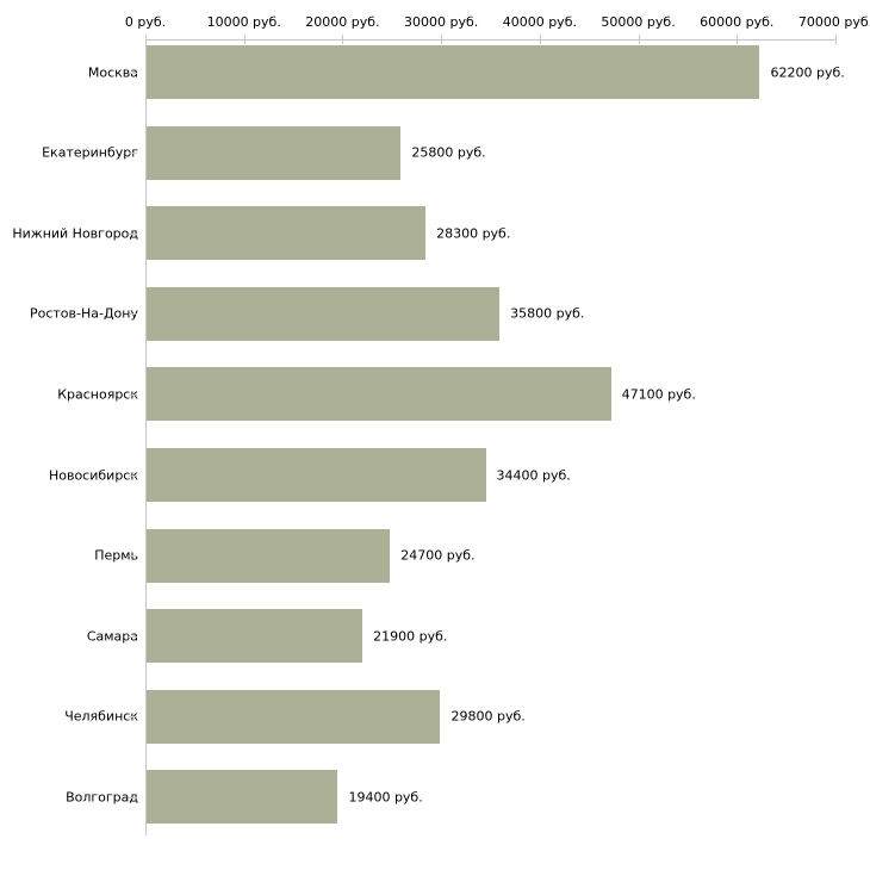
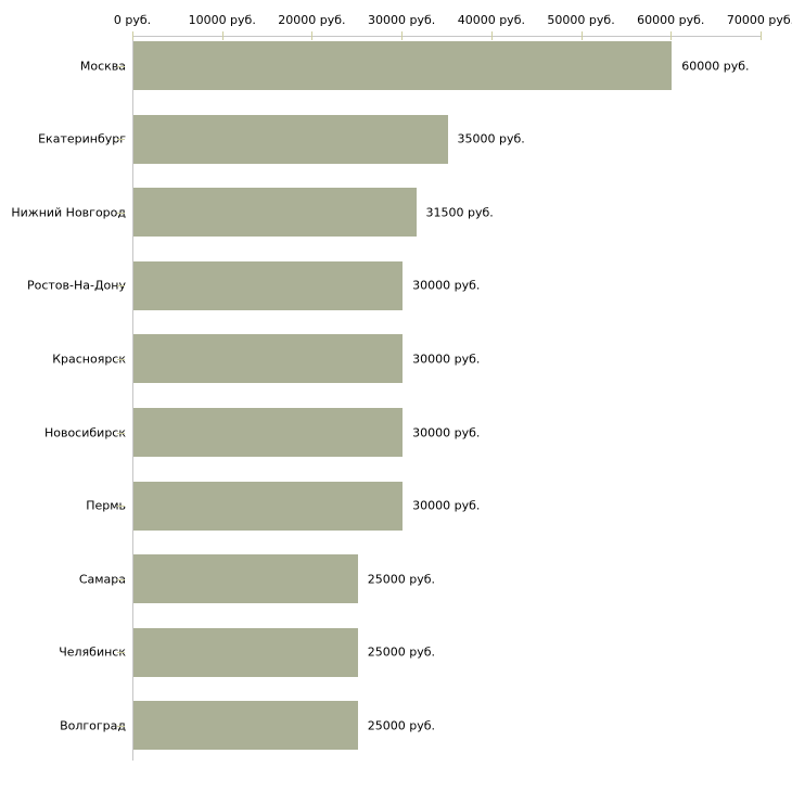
Москва: 62200 -> 60000
Екатеринбург: 25800 -> 35000
Нижний Новгород: 28300 -> 31500
Ростов-На-Дону: 35800 -> 30000
Красноярск: 47100 -> 30000
Новосибирск: 34400 -> 30000
Пермь: 24700 -> 30000
Самара: 21900 -> 25000
Челябинск: 29800 -> 25000
Волгоград: 19400 -> 25000
